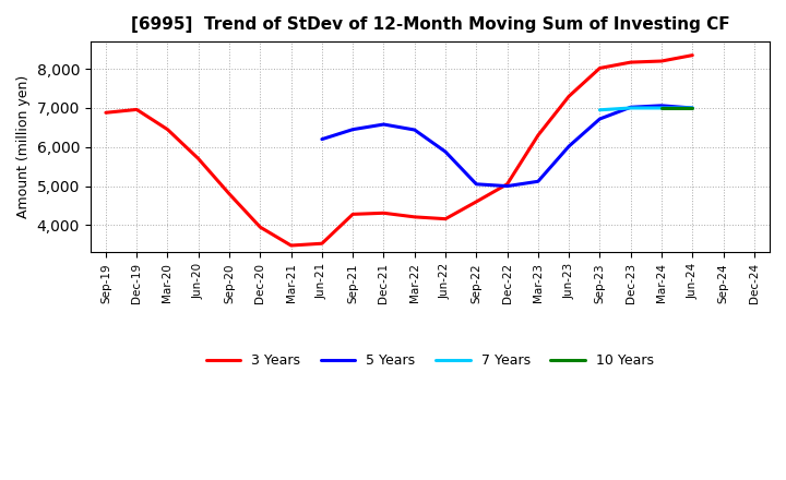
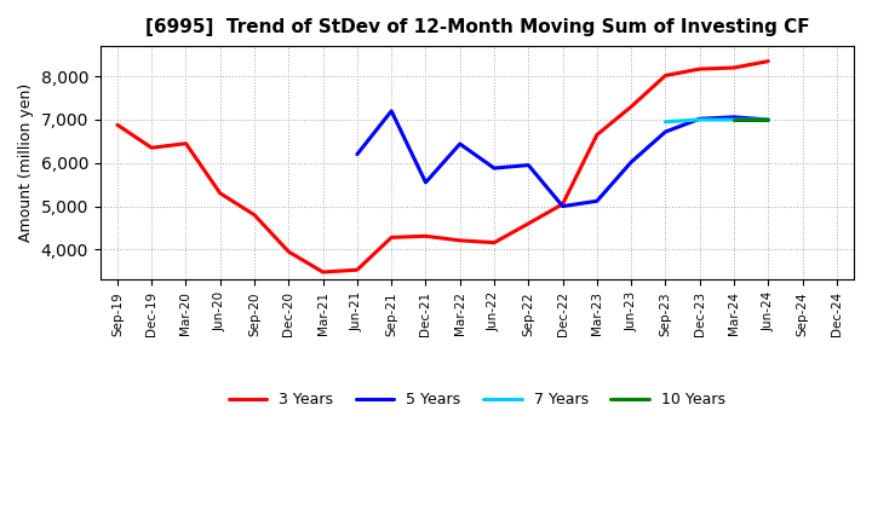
3 Years/Dec-19: 6,960 -> 6,350
3 Years/Jun-20: 5,700 -> 5,300
5 Years/Sep-21: 6,450 -> 7,200
5 Years/Dec-21: 6,580 -> 5,550
5 Years/Sep-22: 5,050 -> 5,950
3 Years/Mar-23: 6,300 -> 6,650
